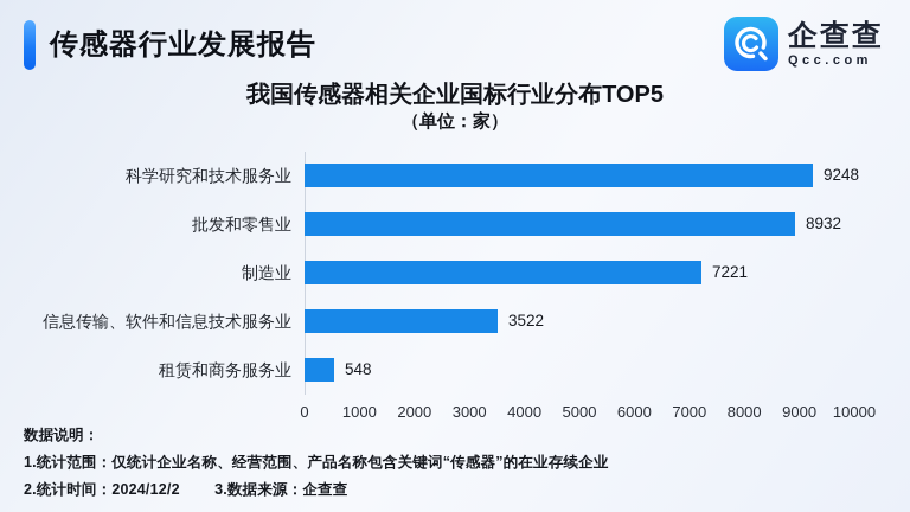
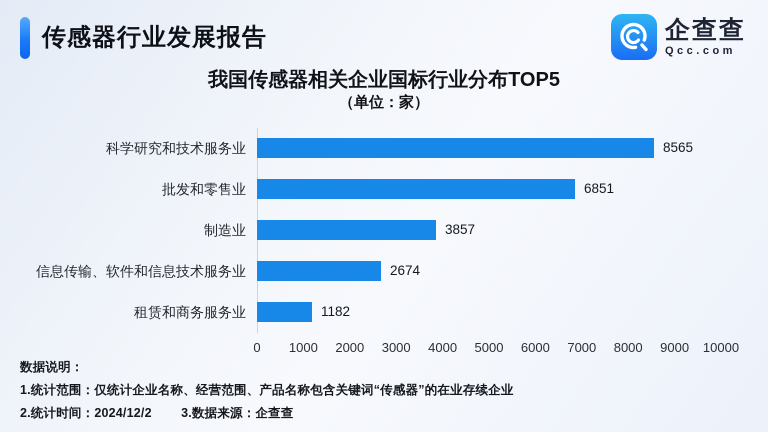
科学研究和技术服务业: 9248 -> 8565
批发和零售业: 8932 -> 6851
制造业: 7221 -> 3857
信息传输、软件和信息技术服务业: 3522 -> 2674
租赁和商务服务业: 548 -> 1182
